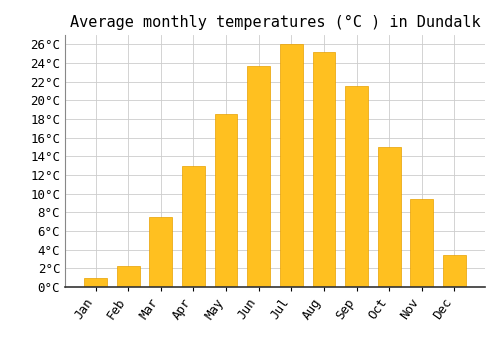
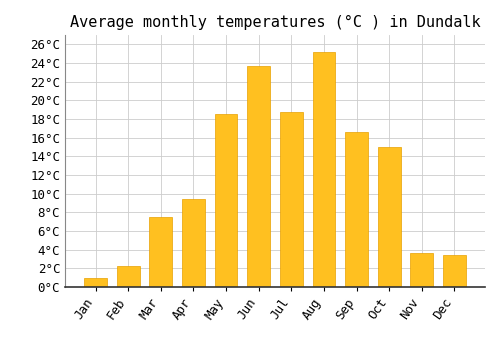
Apr: 13.0°C -> 9.4°C
Jul: 26.0°C -> 18.8°C
Sep: 21.5°C -> 16.6°C
Nov: 9.4°C -> 3.6°C
